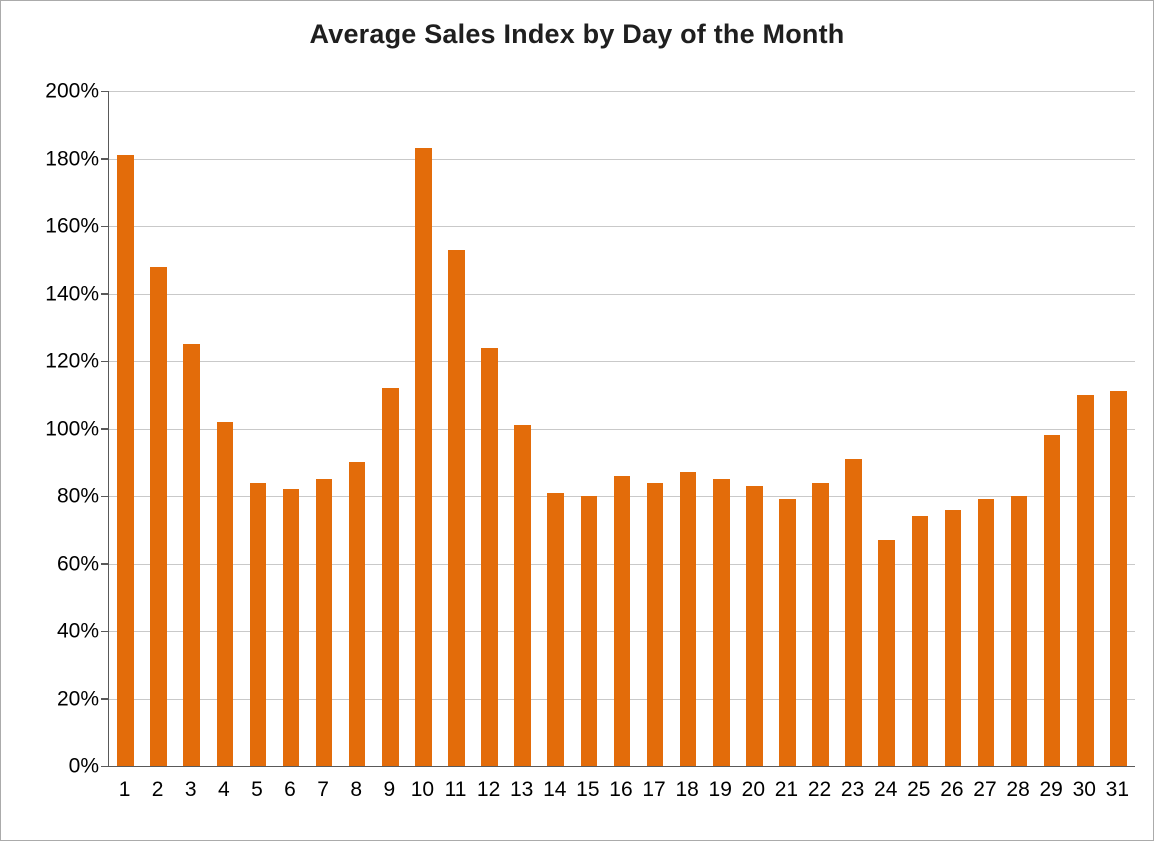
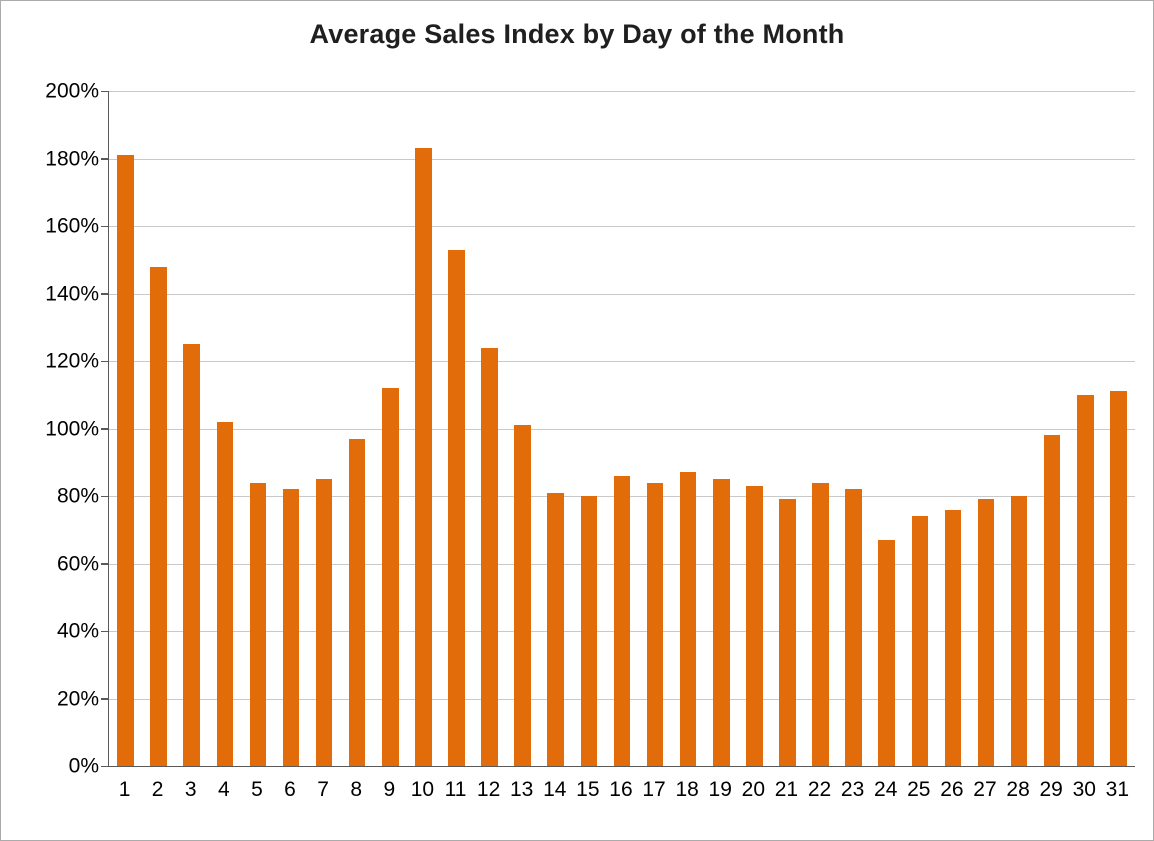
8: 90% -> 97%
23: 91% -> 82%
